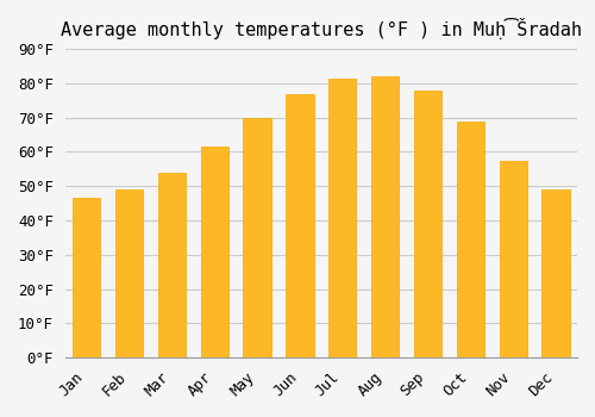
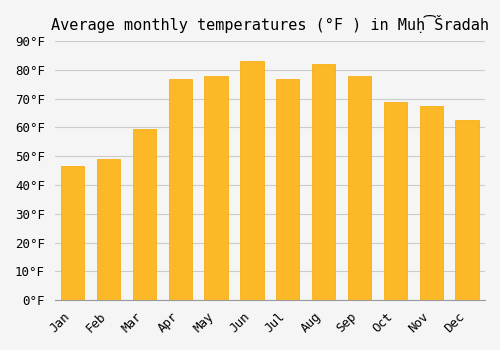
Mar: 54.0°F -> 59.5°F
Apr: 61.5°F -> 77.0°F
May: 70.0°F -> 78.0°F
Jun: 77.0°F -> 83.0°F
Jul: 81.5°F -> 77.0°F
Nov: 57.5°F -> 67.5°F
Dec: 49.0°F -> 62.5°F
